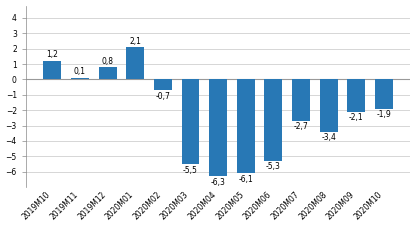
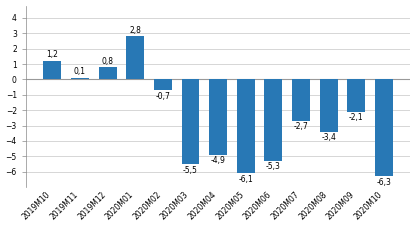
2020M01: 2,1 -> 2,8
2020M04: -6,3 -> -4,9
2020M10: -1,9 -> -6,3
